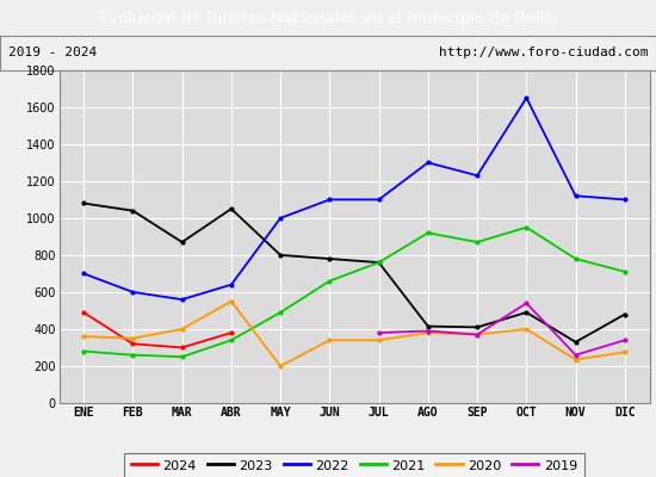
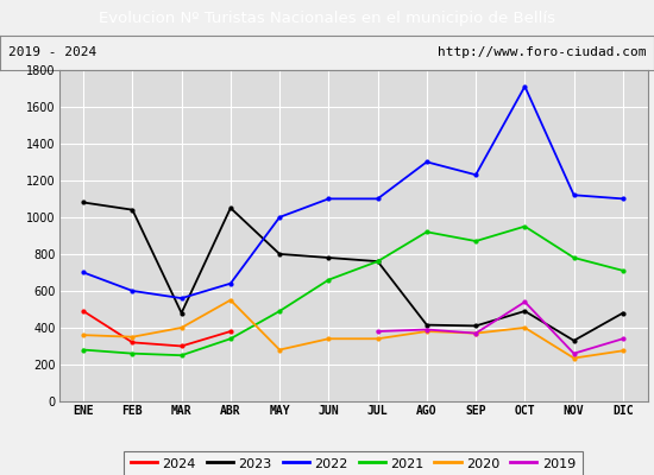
2023/MAR: 870 -> 480
2020/MAY: 200 -> 280
2022/OCT: 1650 -> 1710
